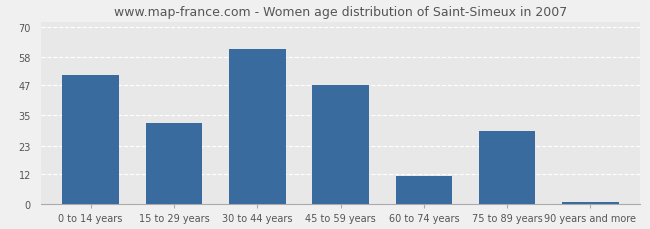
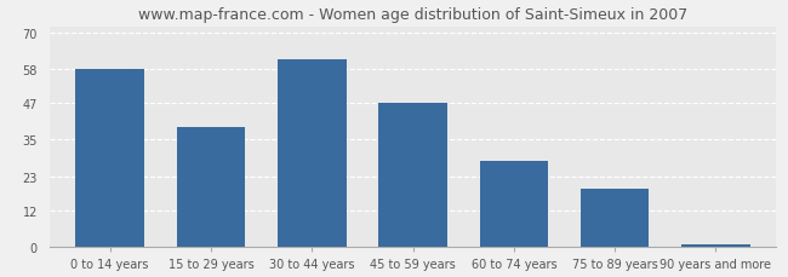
0 to 14 years: 51 -> 58
15 to 29 years: 32 -> 39
60 to 74 years: 11 -> 28
75 to 89 years: 29 -> 19
